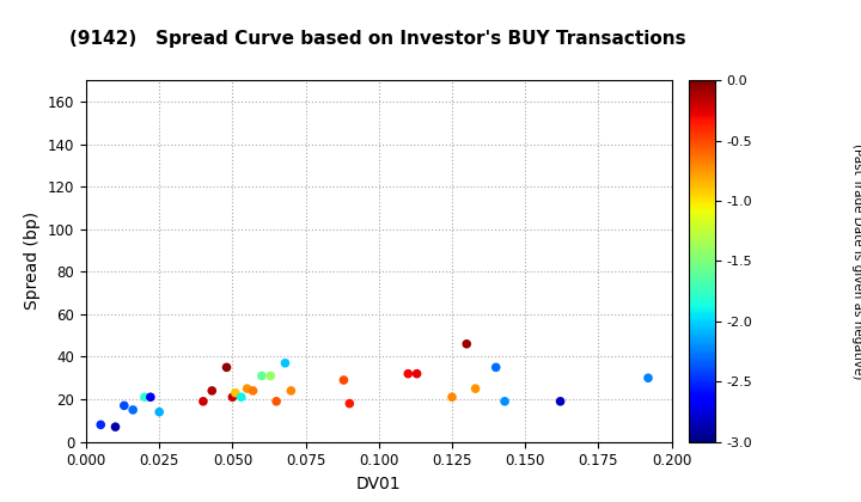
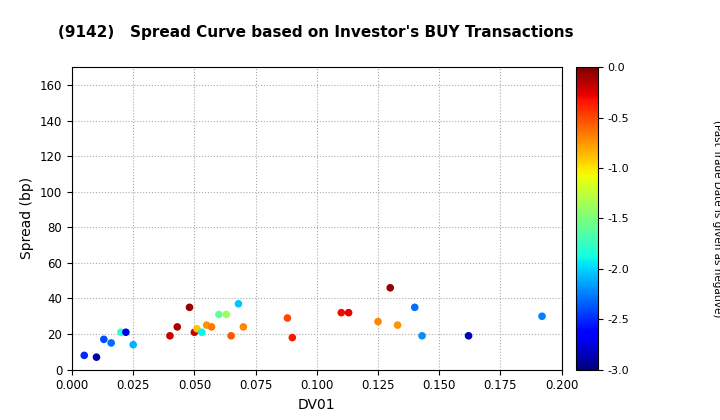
0.125: 21 -> 27
